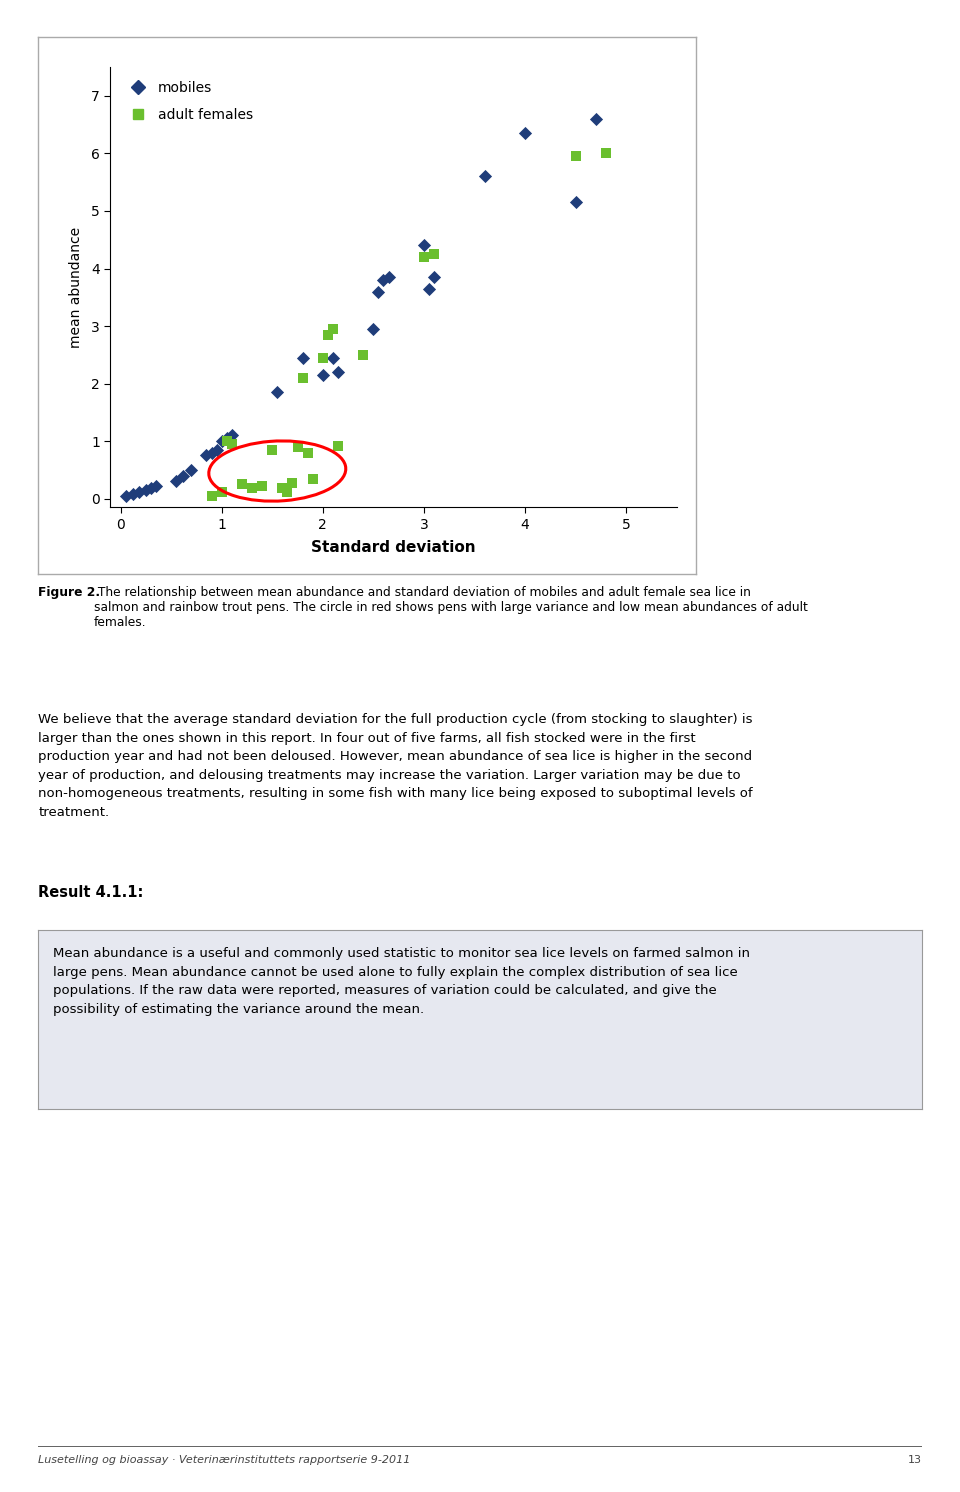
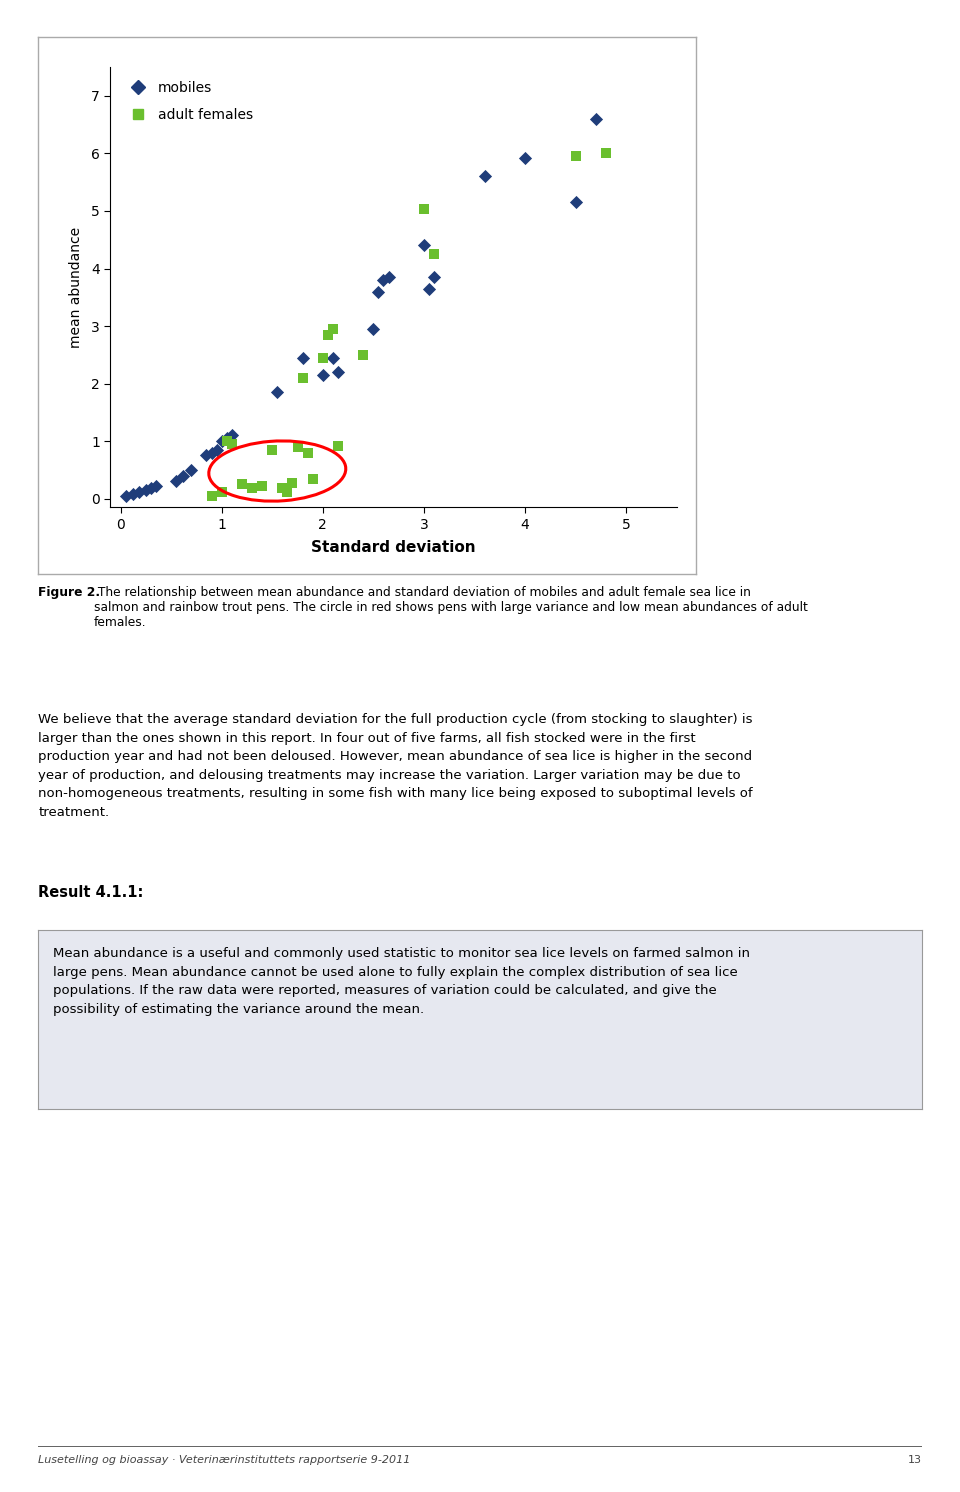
adult females/3: 4.20 -> 5.04
mobiles/4: 6.35 -> 5.92
